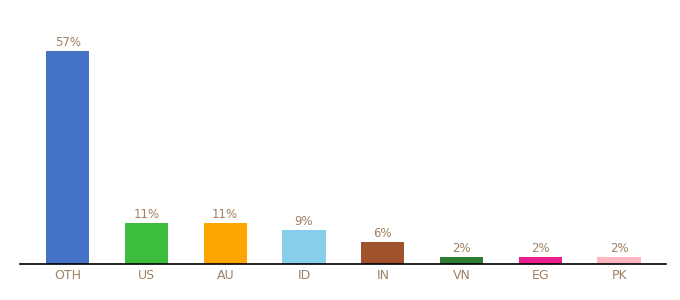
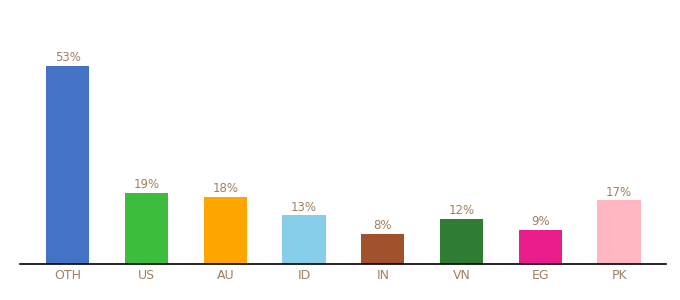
OTH: 57% -> 53%
US: 11% -> 19%
AU: 11% -> 18%
ID: 9% -> 13%
IN: 6% -> 8%
VN: 2% -> 12%
EG: 2% -> 9%
PK: 2% -> 17%
